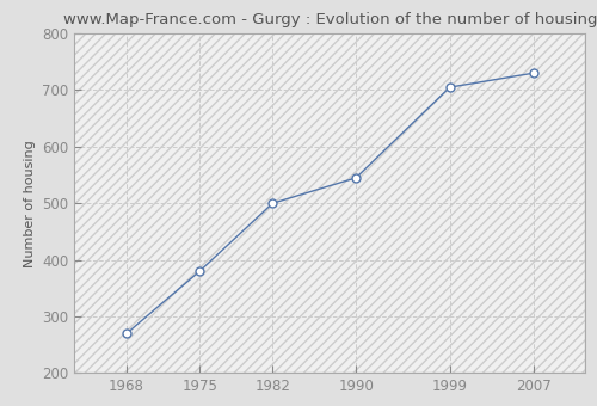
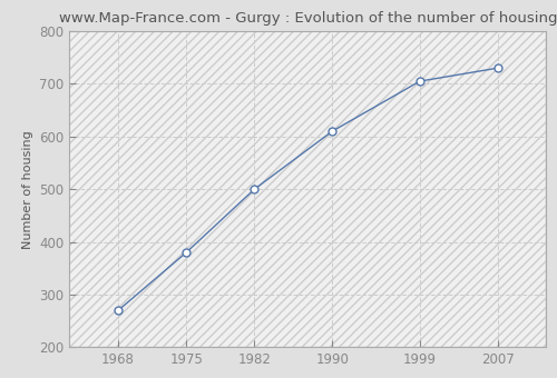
1990: 545 -> 610
